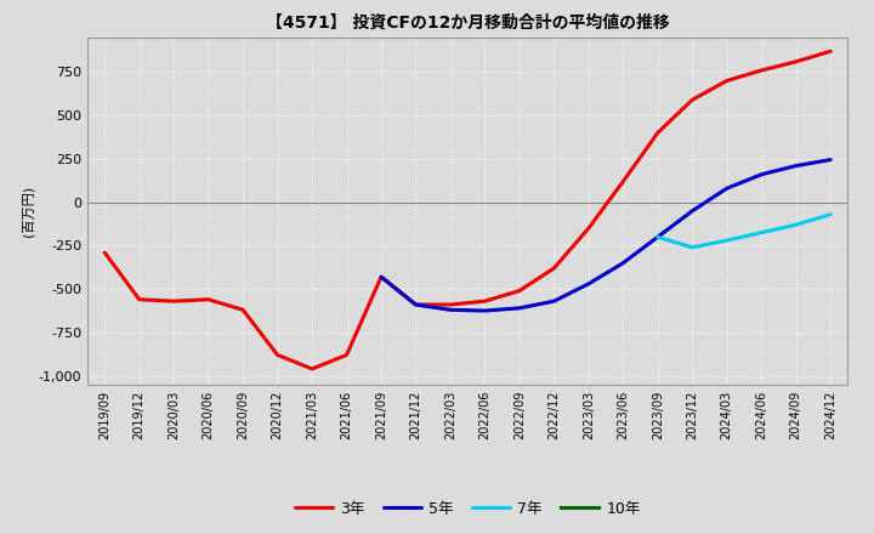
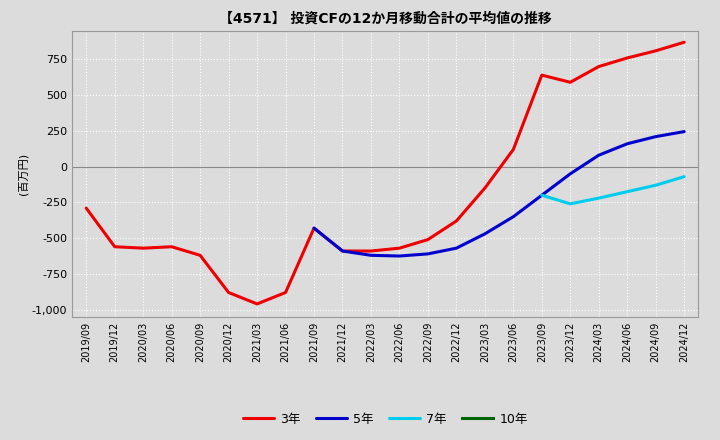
3年/2023/09: 400 -> 640
